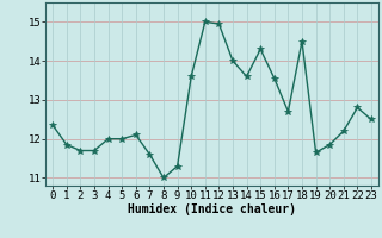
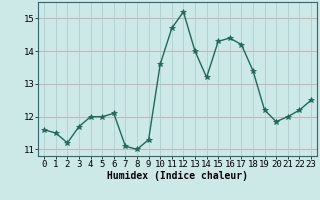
0: 12.35 -> 11.60
1: 11.85 -> 11.50
2: 11.70 -> 11.20
7: 11.60 -> 11.10
11: 15.00 -> 14.70
12: 14.95 -> 15.20
14: 13.60 -> 13.20
16: 13.55 -> 14.40
17: 12.70 -> 14.20
18: 14.50 -> 13.40
19: 11.65 -> 12.20
21: 12.20 -> 12.00
22: 12.80 -> 12.20
